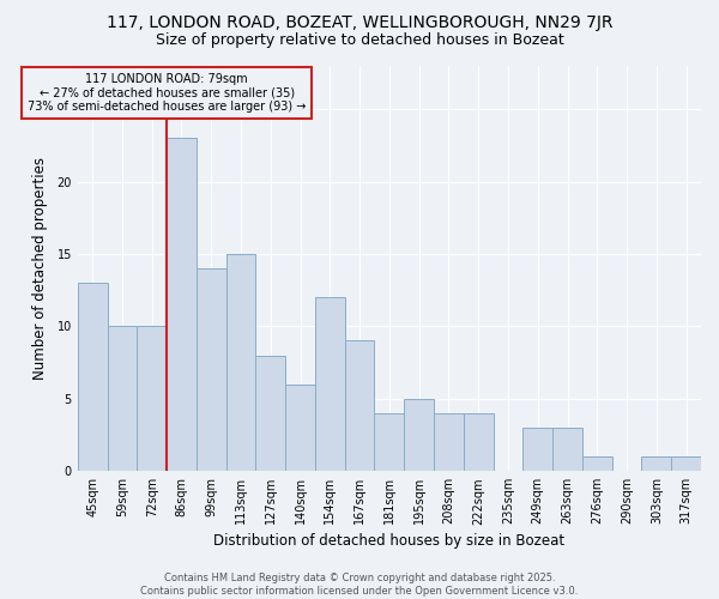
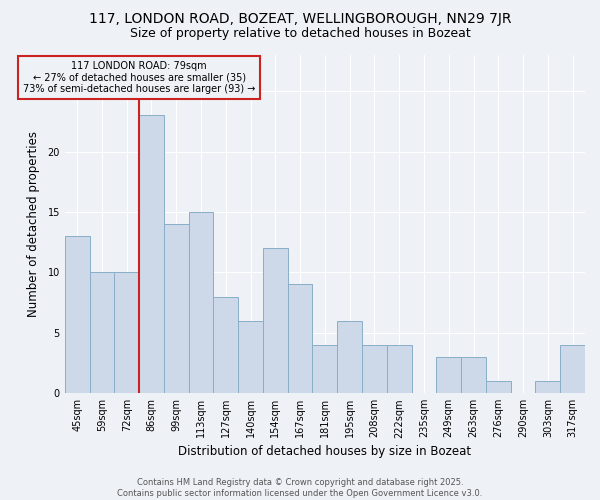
195sqm: 5 -> 6
317sqm: 1 -> 4
